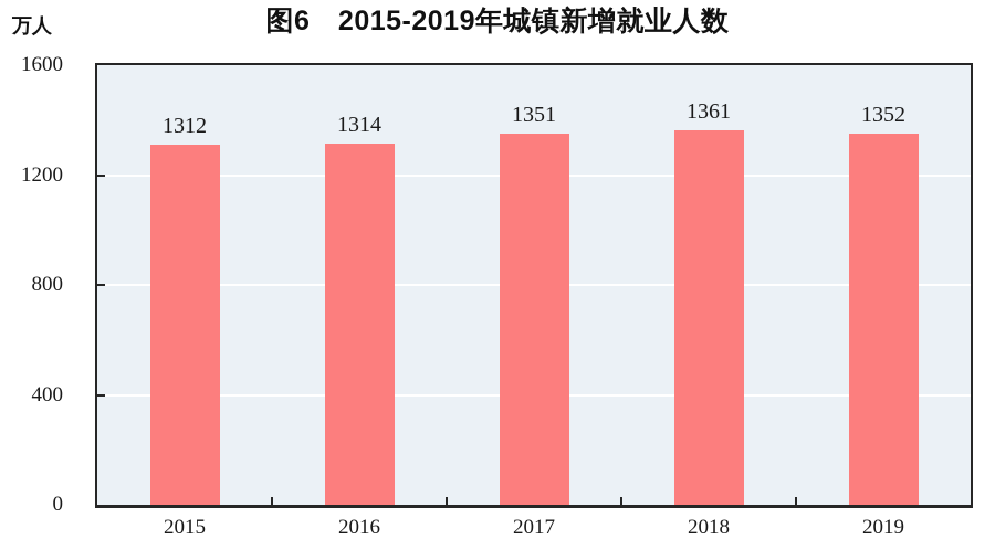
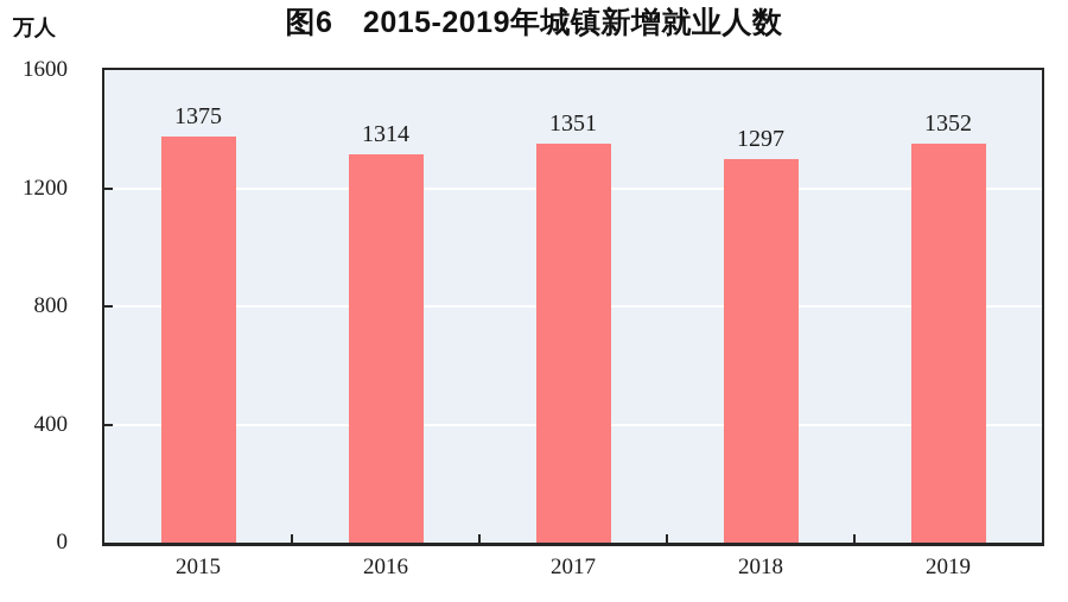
2015: 1312 -> 1375
2018: 1361 -> 1297
